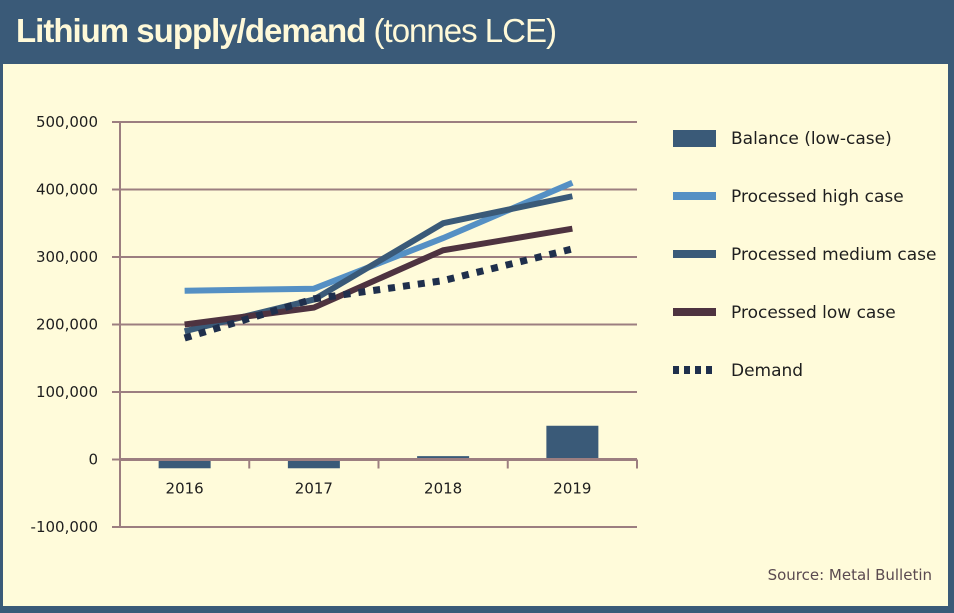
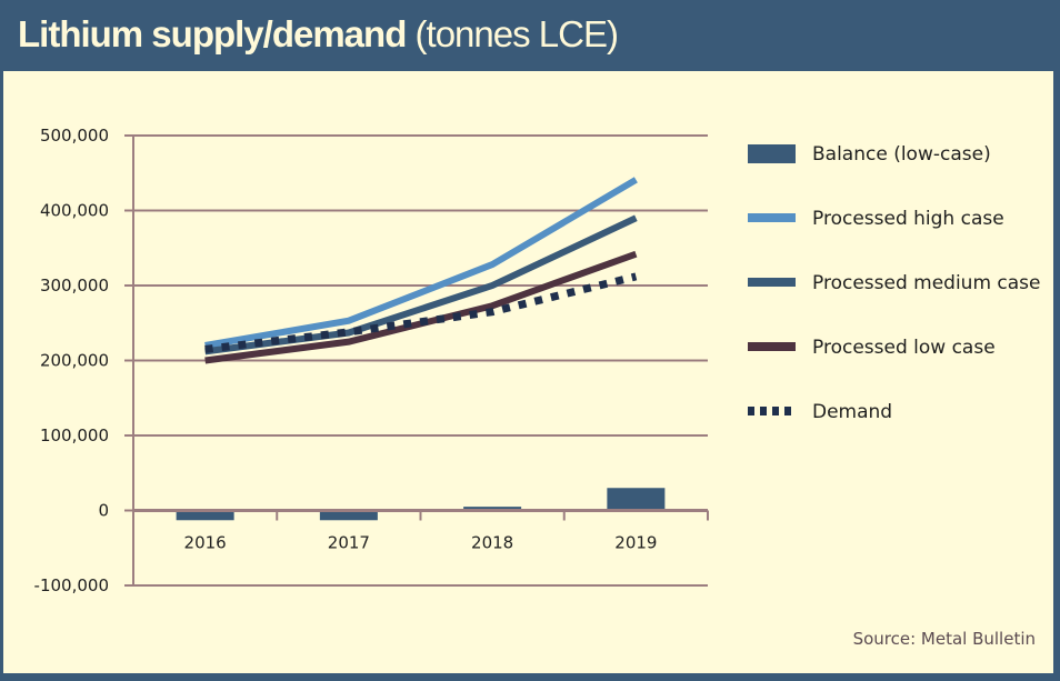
Processed high case/2016: 250000 -> 220000
Processed medium case/2016: 190000 -> 210000
Demand/2016: 180000 -> 220000
Processed medium case/2018: 350000 -> 300000
Processed low case/2018: 310000 -> 270000
Balance (low-case)/2019: 50000 -> 30000
Processed high case/2019: 410000 -> 440000
